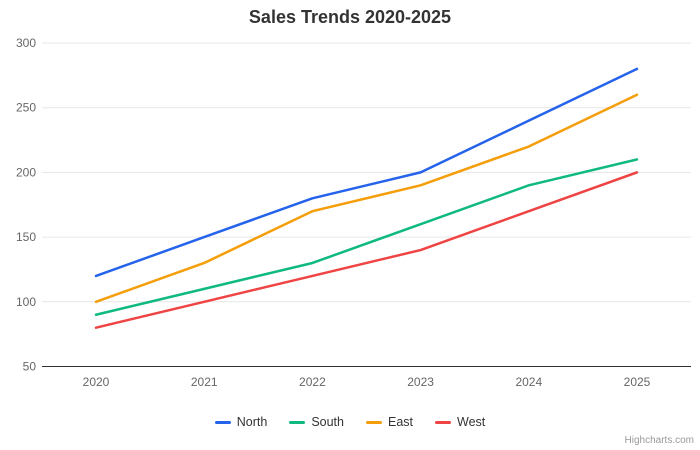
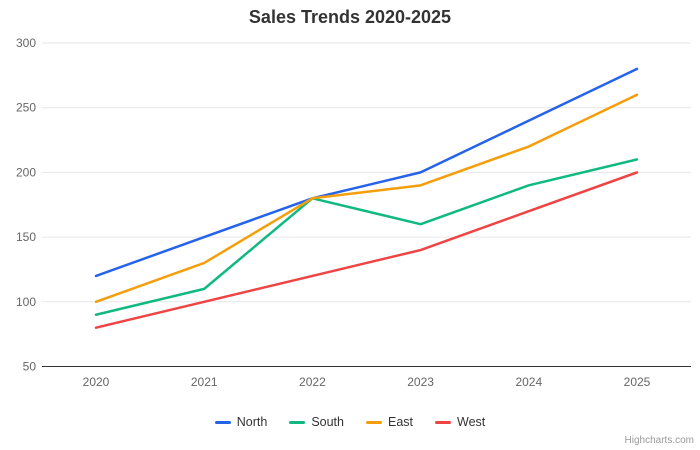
South/2022: 130 -> 180
East/2022: 170 -> 180
